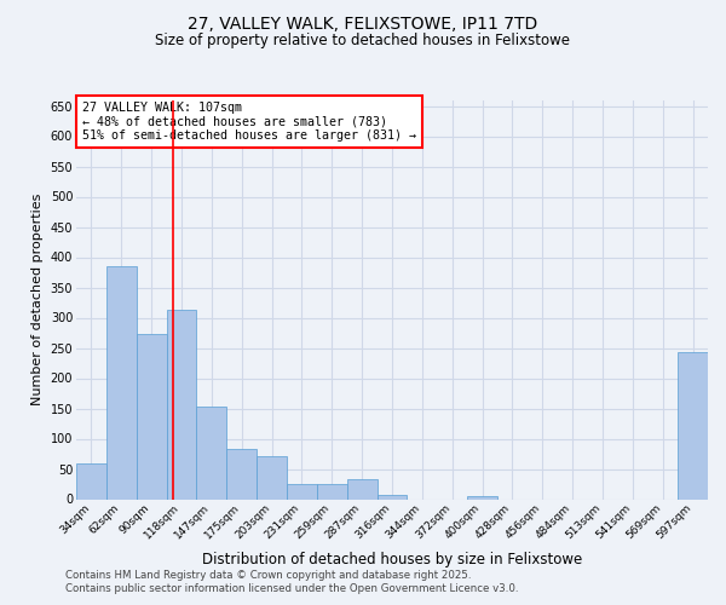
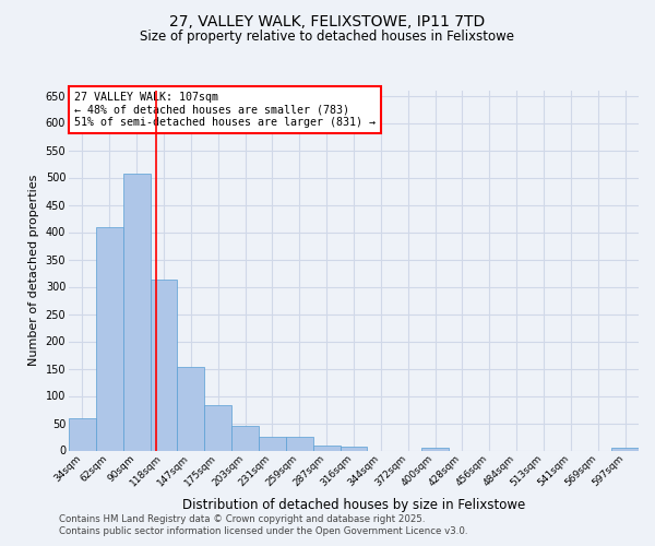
62sqm: 386 -> 410
90sqm: 274 -> 507
203sqm: 72 -> 46
287sqm: 34 -> 10
597sqm: 244 -> 5
